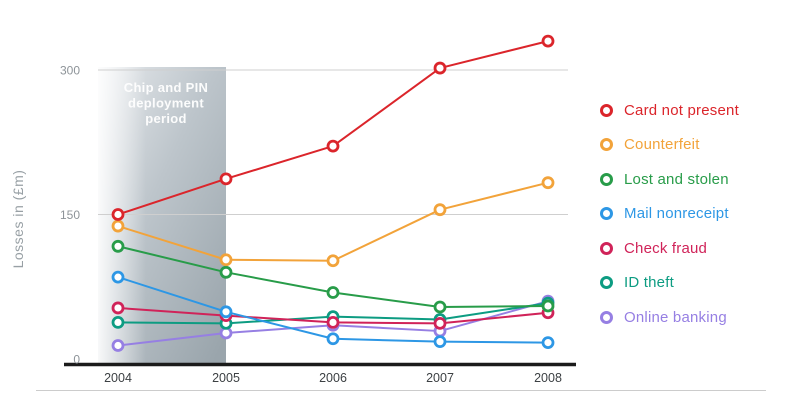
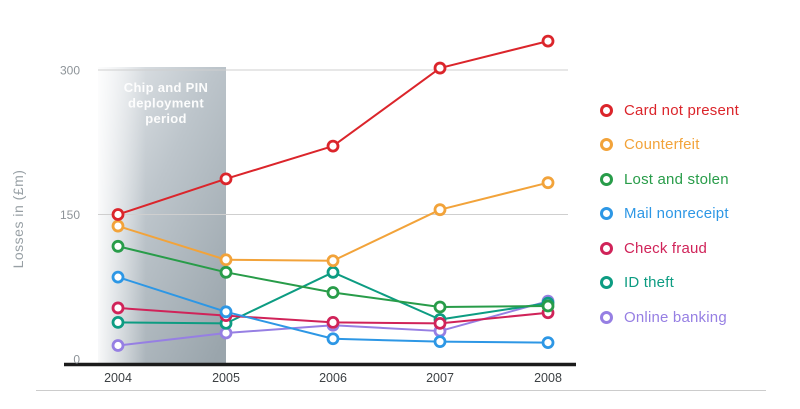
ID theft/2006: 40 -> 90
